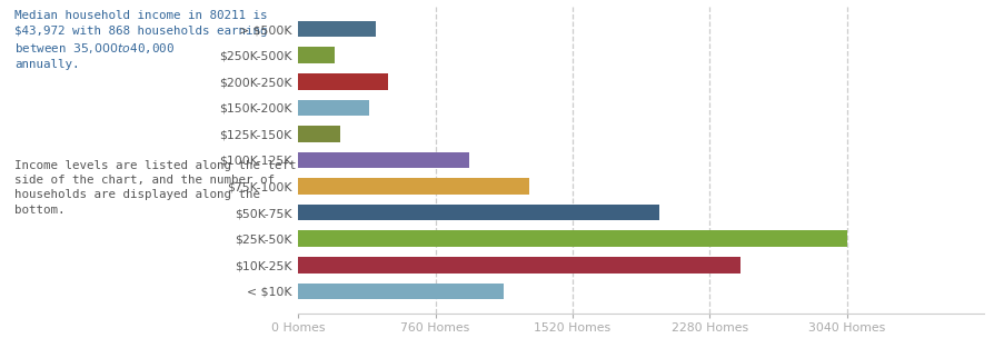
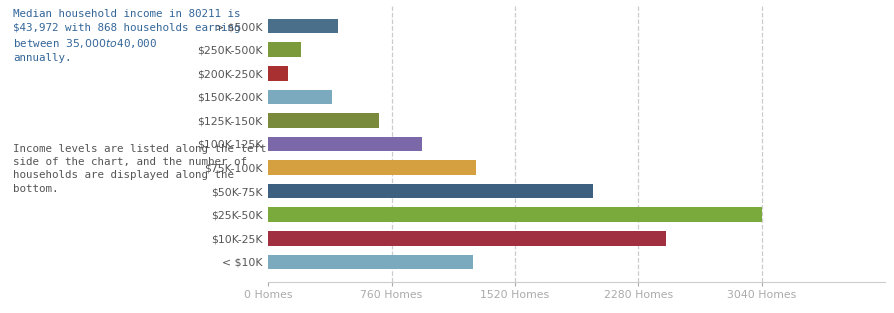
$200K-250K: 500 Homes -> 120 Homes
$125K-150K: 230 Homes -> 680 Homes
< $10K: 1140 Homes -> 1260 Homes
